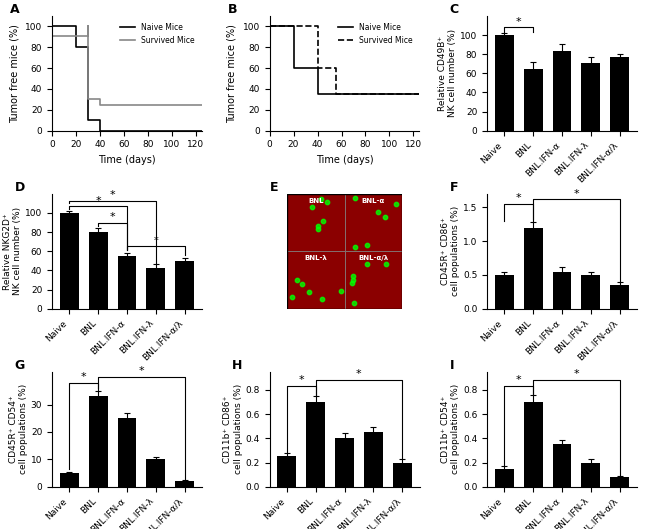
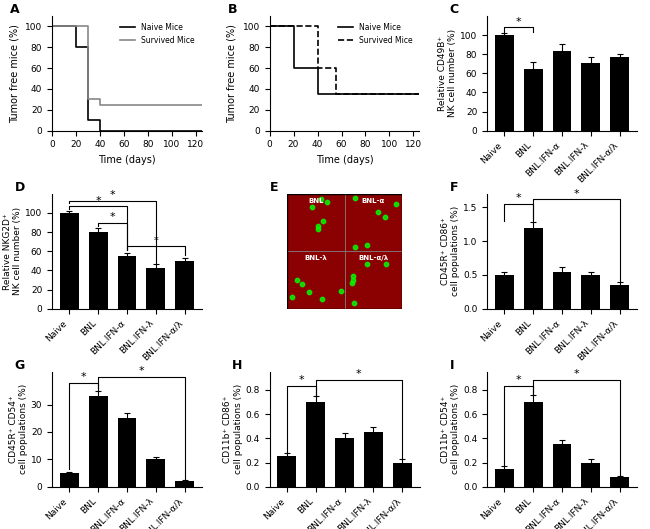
A/Survived Mice/0: 91 -> 100
